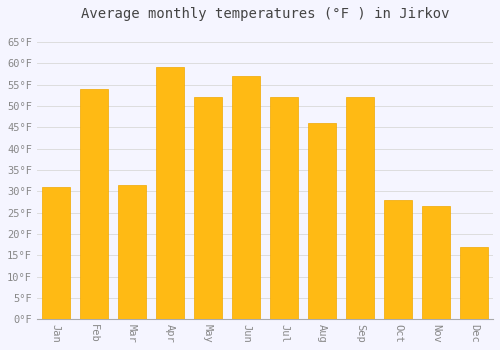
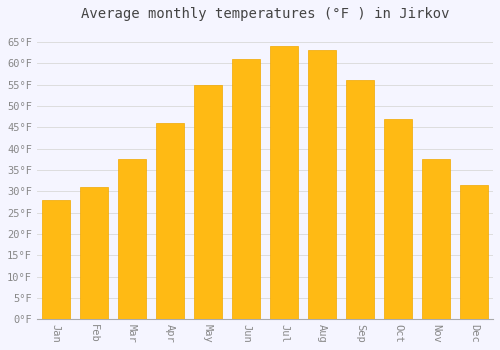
Jan: 31.0°F -> 28.0°F
Feb: 54.0°F -> 31.0°F
Mar: 31.5°F -> 37.5°F
Apr: 59.0°F -> 46.0°F
May: 52.0°F -> 55.0°F
Jun: 57.0°F -> 61.0°F
Jul: 52.0°F -> 64.0°F
Aug: 46.0°F -> 63.0°F
Sep: 52.0°F -> 56.0°F
Oct: 28.0°F -> 47.0°F
Nov: 26.5°F -> 37.5°F
Dec: 17.0°F -> 31.5°F
